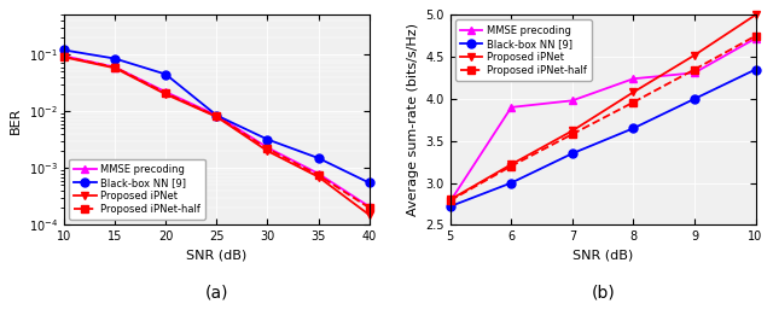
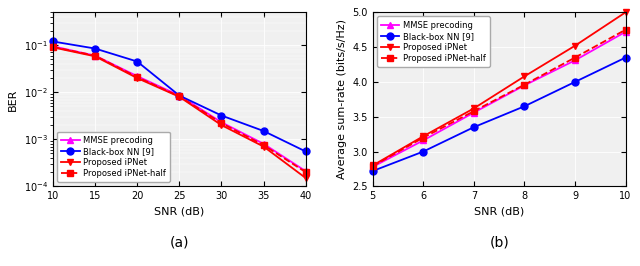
MMSE precoding/6: 3.90 -> 3.16
MMSE precoding/7: 3.98 -> 3.56
MMSE precoding/8: 4.24 -> 3.95
